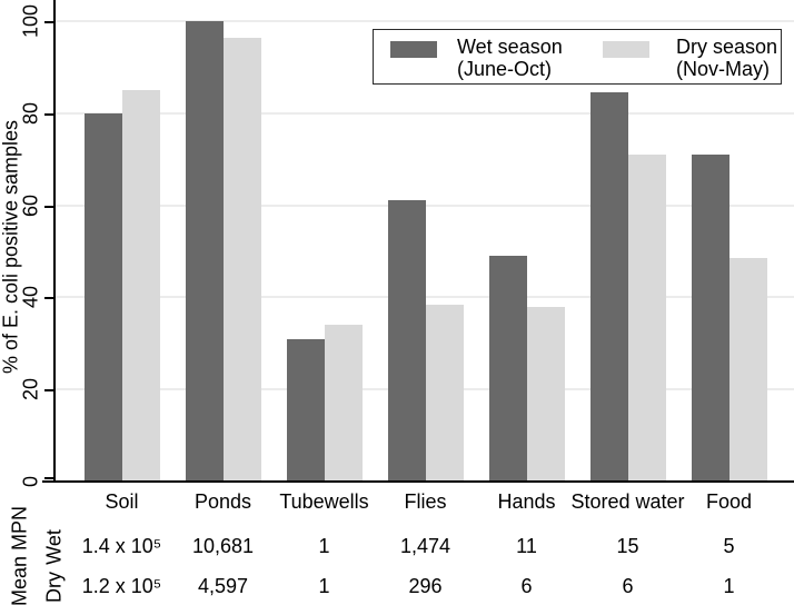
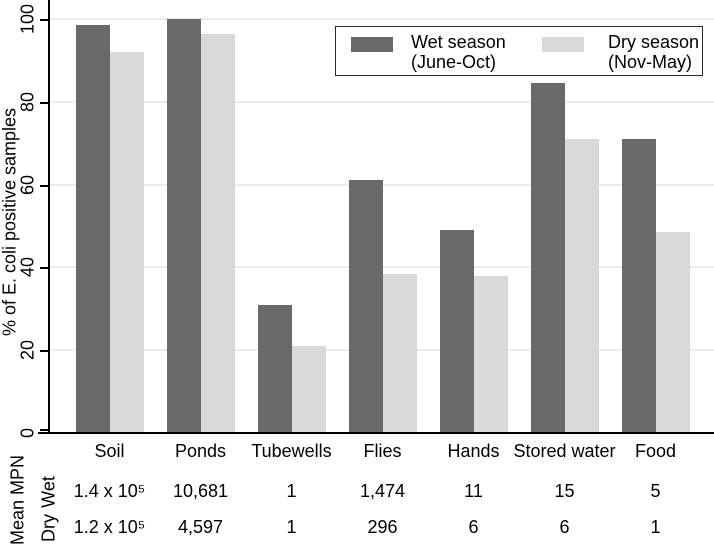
Wet season (June-Oct)/Soil: 80 -> 98
Dry season (Nov-May)/Soil: 85 -> 92
Dry season (Nov-May)/Tubewells: 34 -> 21
